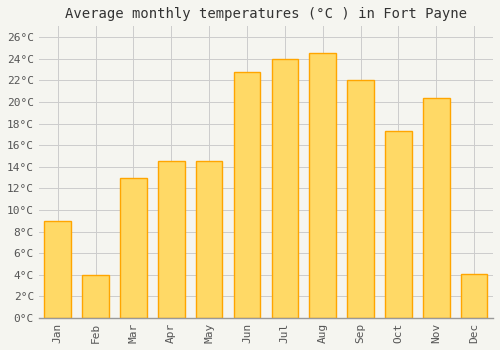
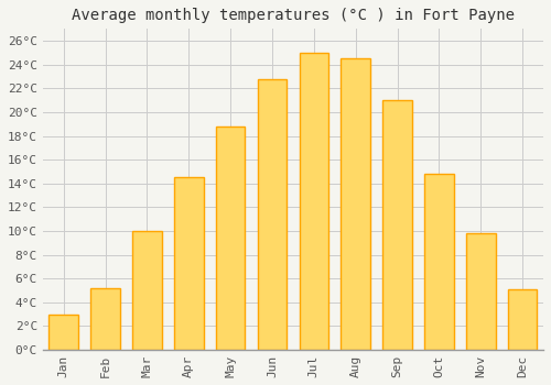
Jan: 9.0°C -> 3.0°C
Feb: 4.0°C -> 5.2°C
Mar: 13.0°C -> 10.0°C
May: 14.5°C -> 18.8°C
Jul: 24.0°C -> 25.0°C
Sep: 22.0°C -> 21.0°C
Oct: 17.3°C -> 14.8°C
Nov: 20.4°C -> 9.8°C
Dec: 4.1°C -> 5.1°C
